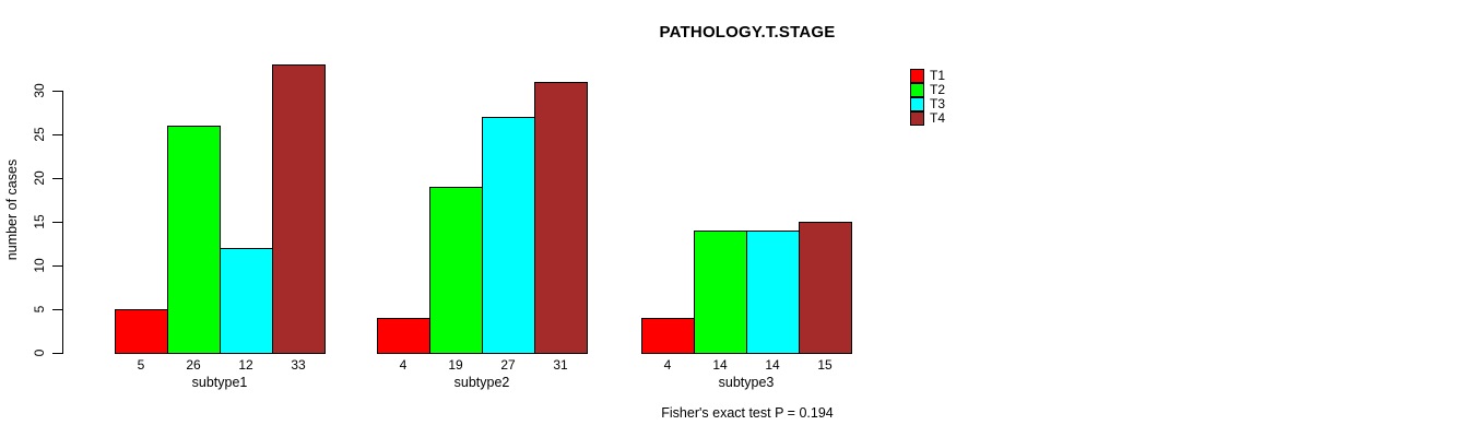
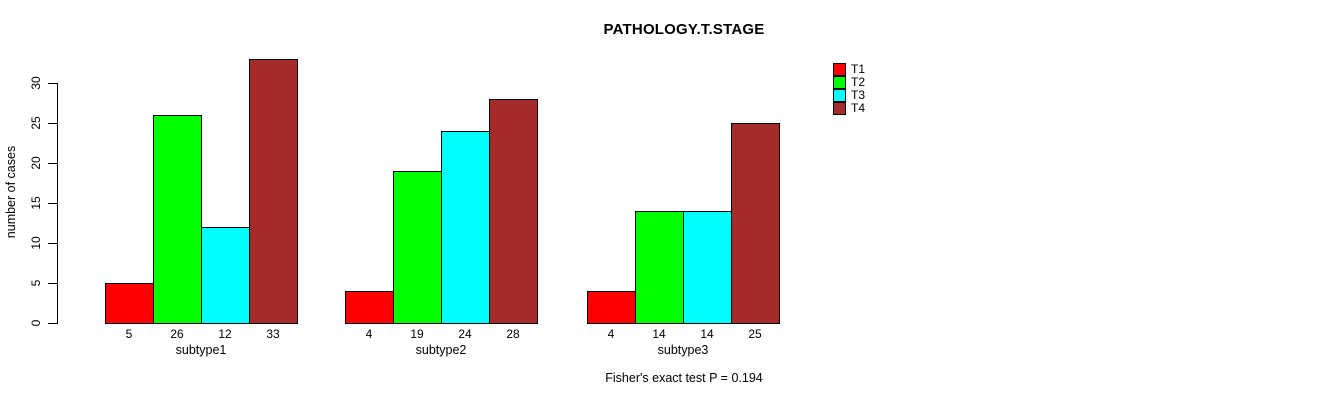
T3/subtype2: 27 -> 24
T4/subtype2: 31 -> 28
T4/subtype3: 15 -> 25
